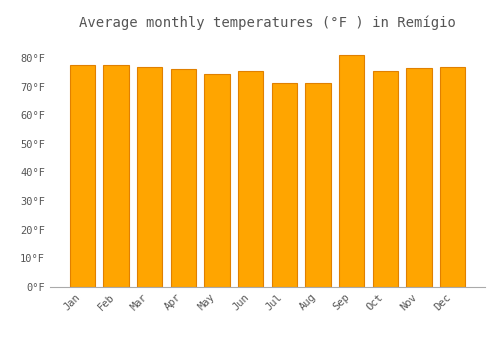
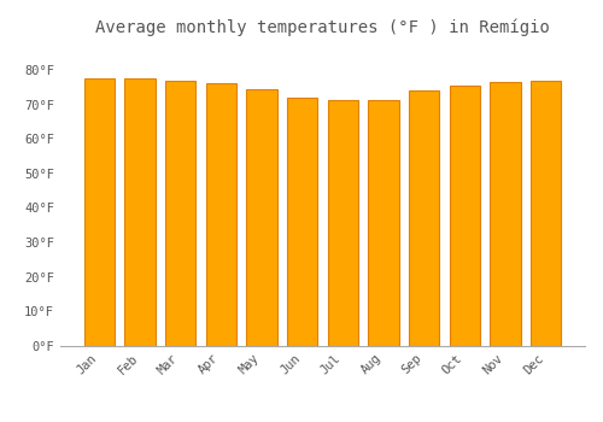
Jun: 75.5°F -> 72.1°F
Sep: 81.0°F -> 74.0°F
